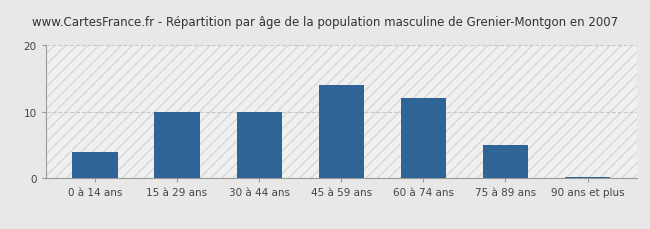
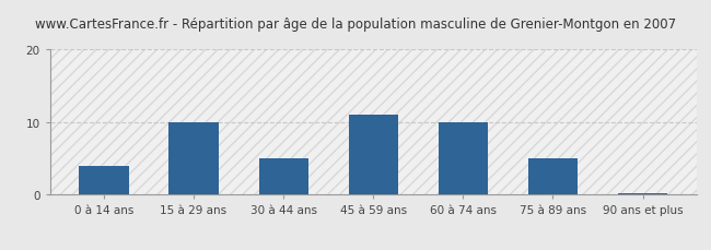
30 à 44 ans: 10.0 -> 5.0
45 à 59 ans: 14.0 -> 11.0
60 à 74 ans: 12.0 -> 10.0
